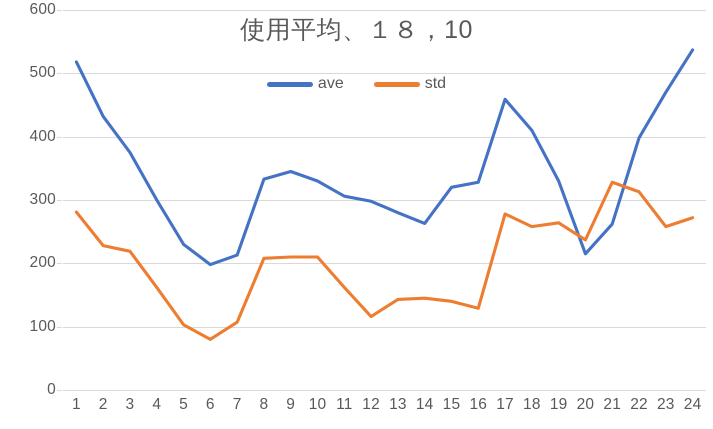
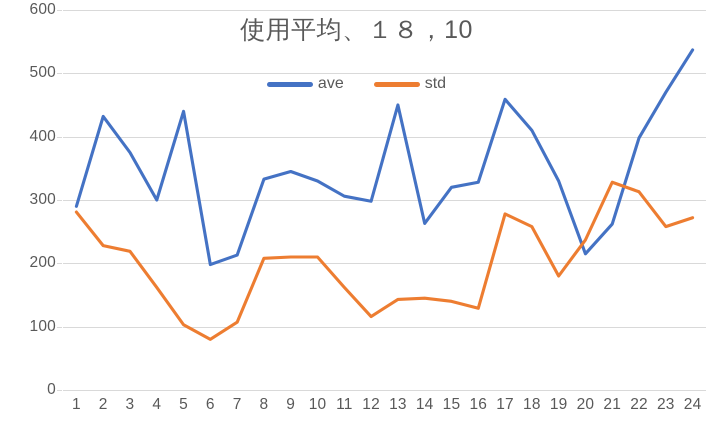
ave/1: 520 -> 290
ave/5: 230 -> 440
ave/13: 280 -> 450
std/19: 260 -> 180
